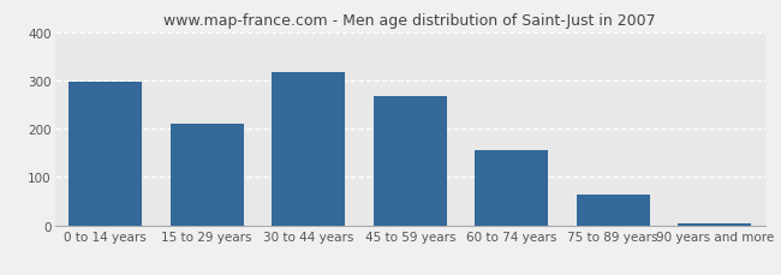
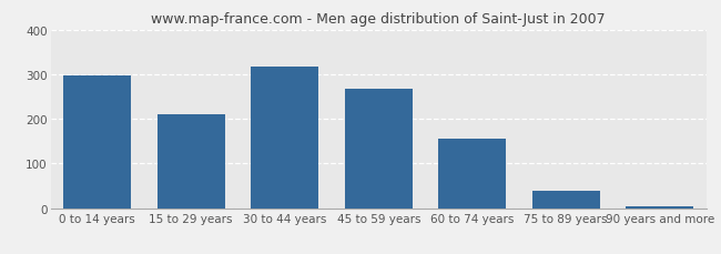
75 to 89 years: 63 -> 40
